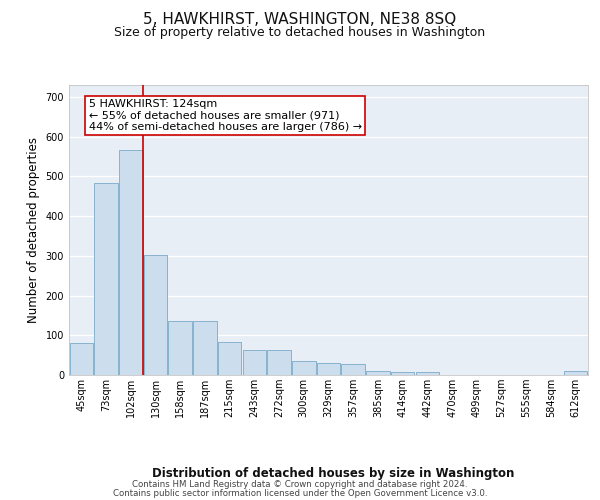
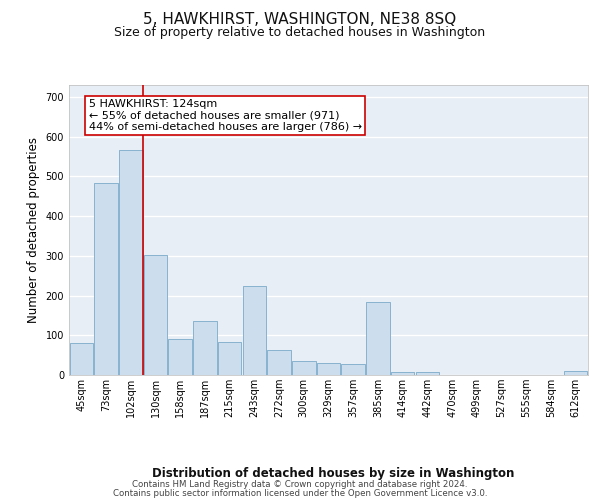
158sqm: 135 -> 90
243sqm: 62 -> 225
385sqm: 10 -> 185
